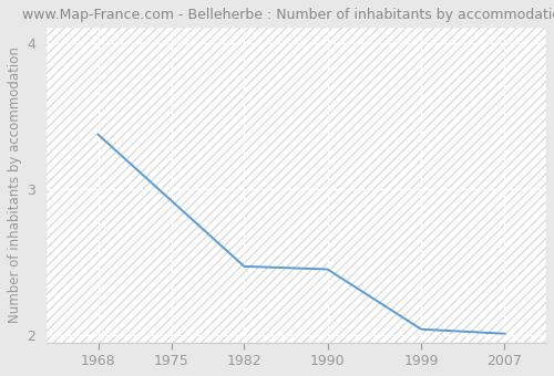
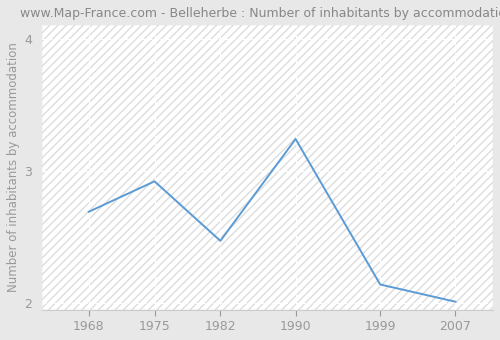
1968: 3.37 -> 2.69
1990: 2.45 -> 3.24
1999: 2.04 -> 2.14
